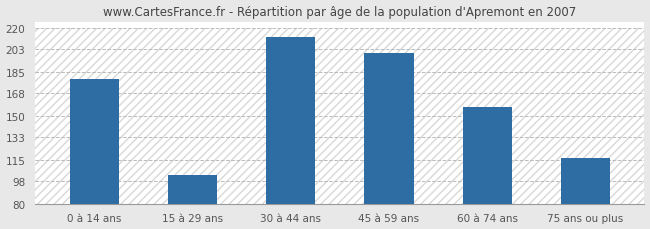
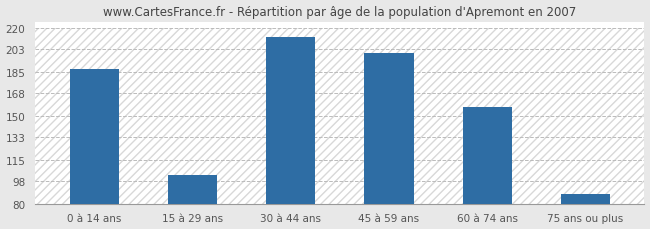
0 à 14 ans: 179 -> 187
75 ans ou plus: 116 -> 88
